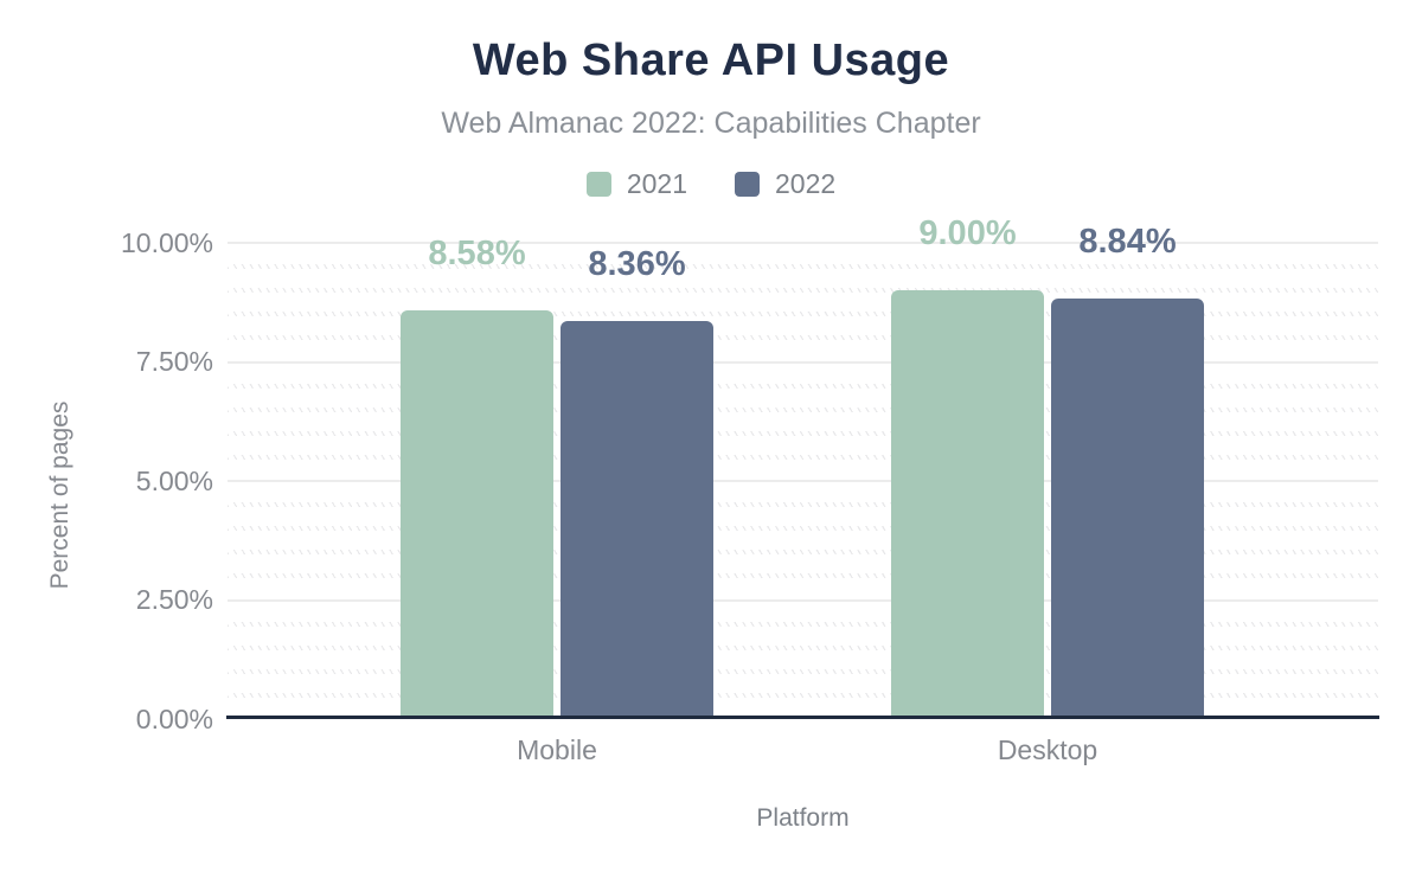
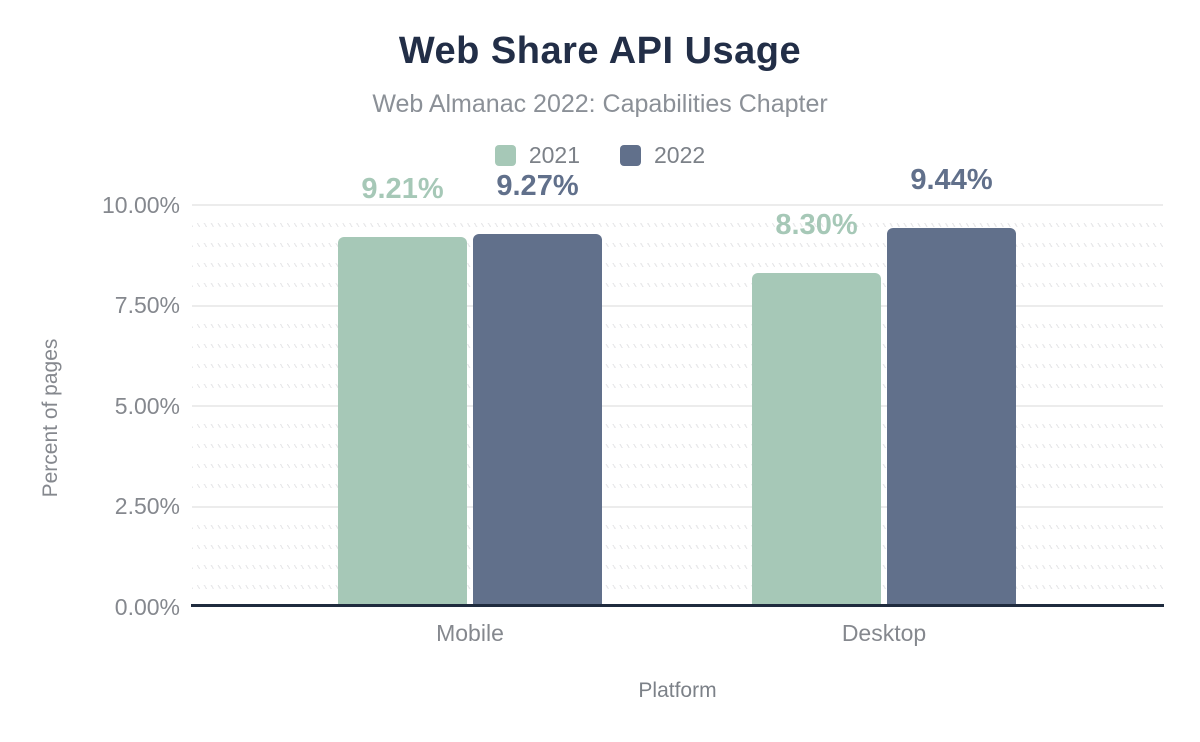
2021/Mobile: 8.58% -> 9.21%
2022/Mobile: 8.36% -> 9.27%
2021/Desktop: 9.00% -> 8.30%
2022/Desktop: 8.84% -> 9.44%
